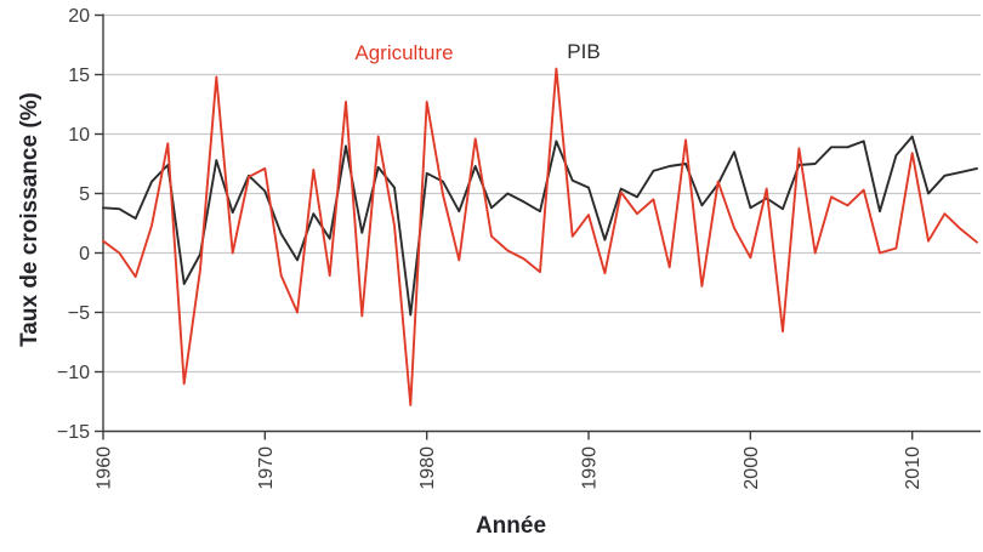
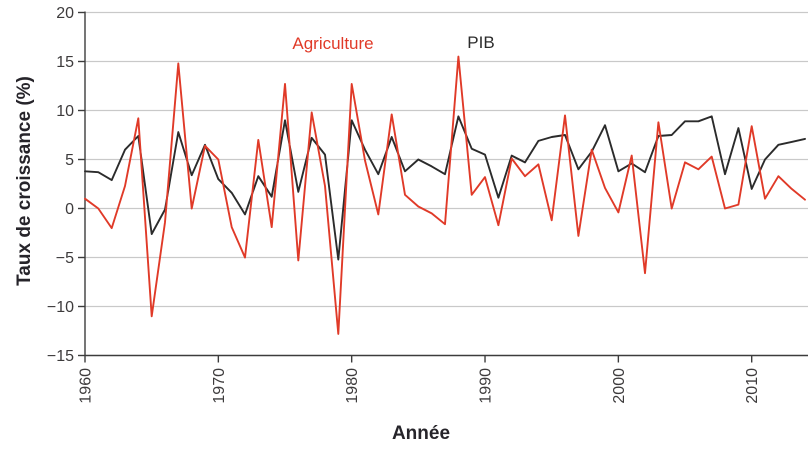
Agriculture/1970: 7 -> 5
PIB/1970: 5 -> 3
PIB/1980: 7 -> 9
PIB/2010: 10 -> 2
